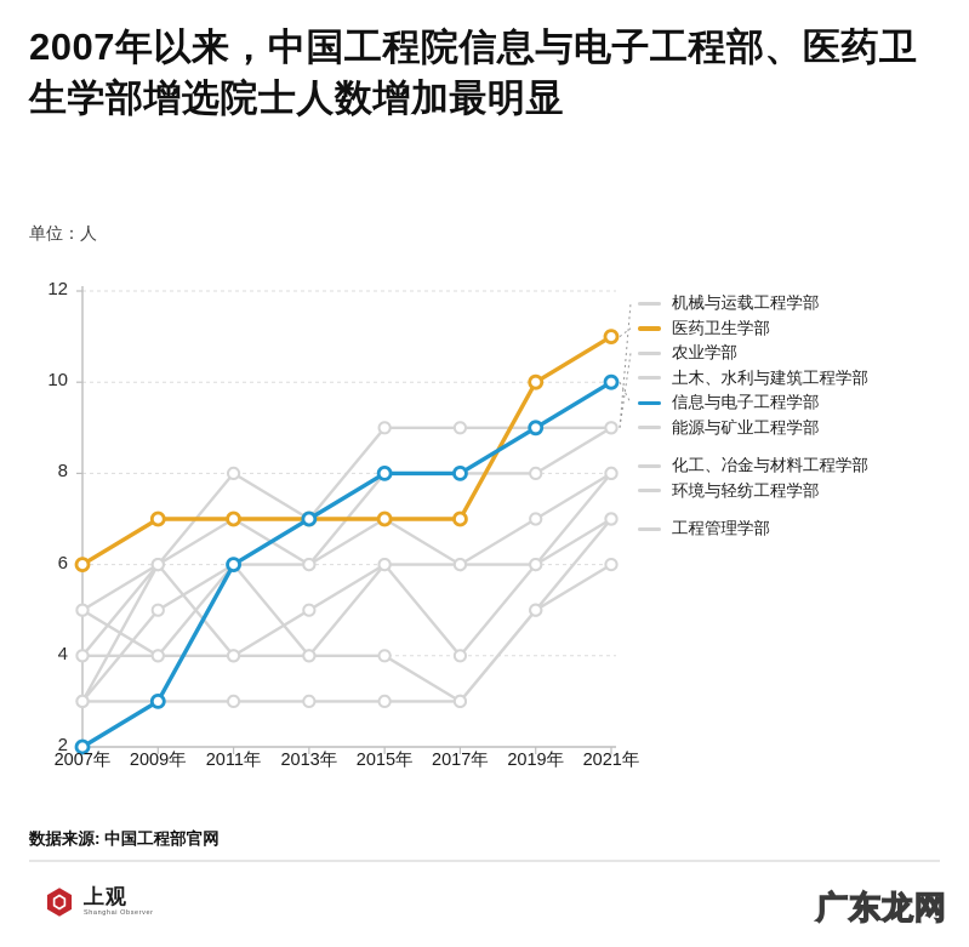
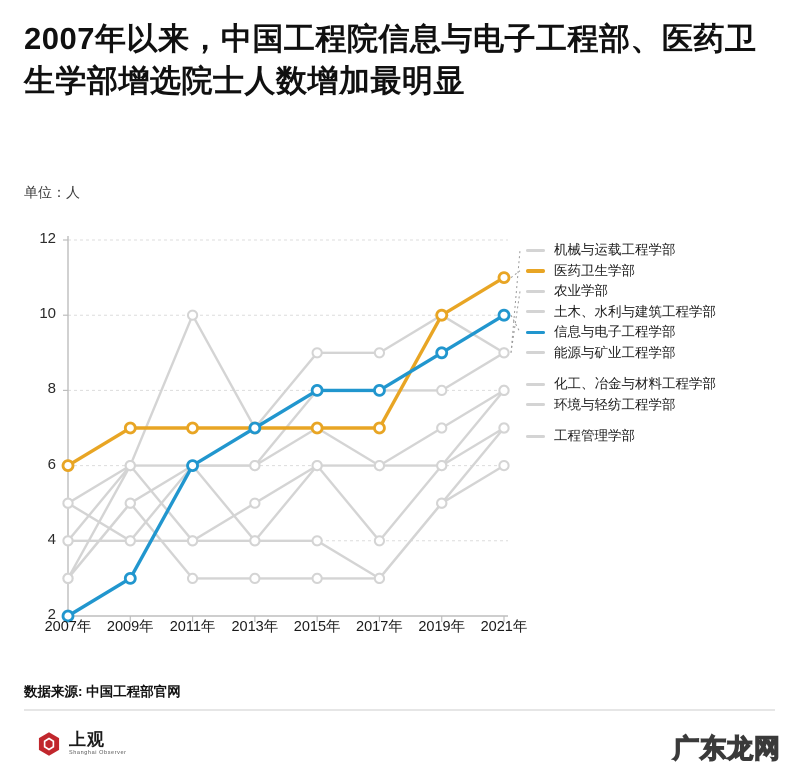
工程管理学部/2009年: 3 -> 5
机械与运载工程学部/2011年: 8 -> 10
土木、水利与建筑工程学部/2011年: 7 -> 6
机械与运载工程学部/2019年: 9 -> 10
